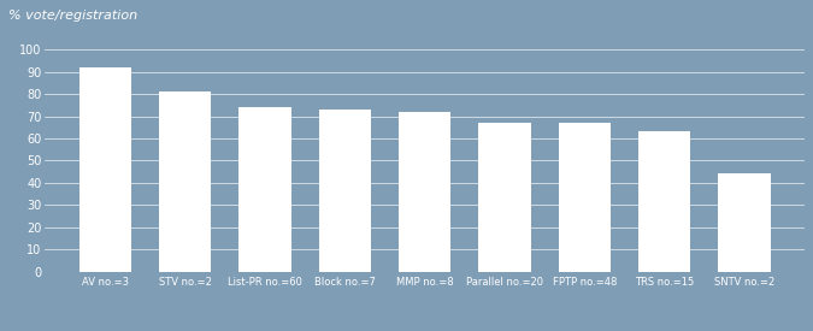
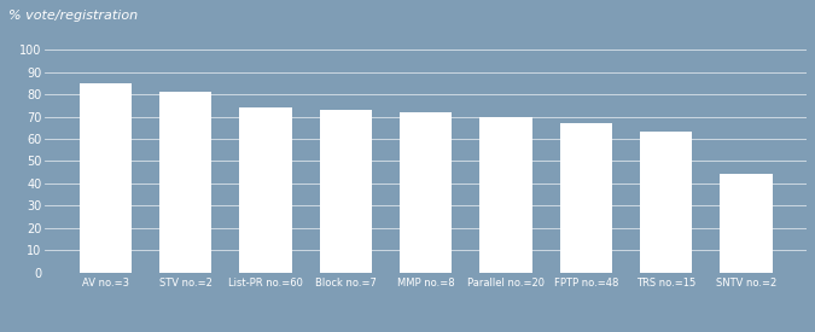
AV no.=3: 92 -> 85
Parallel no.=20: 67 -> 70
